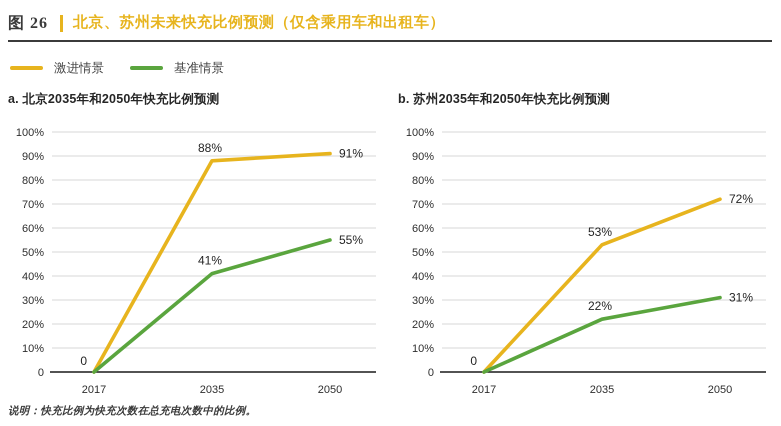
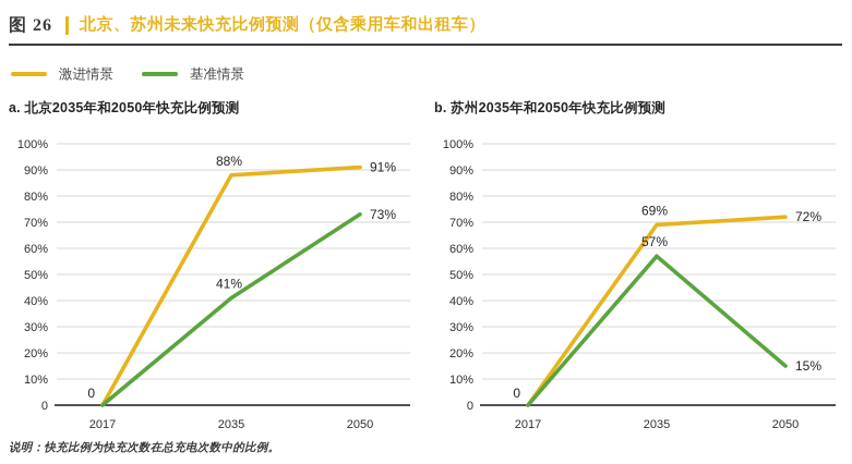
a. 北京2035年和2050年快充比例预测/基准情景/2050: 55% -> 73%
b. 苏州2035年和2050年快充比例预测/激进情景/2035: 53% -> 69%
b. 苏州2035年和2050年快充比例预测/基准情景/2035: 22% -> 57%
b. 苏州2035年和2050年快充比例预测/基准情景/2050: 31% -> 15%
